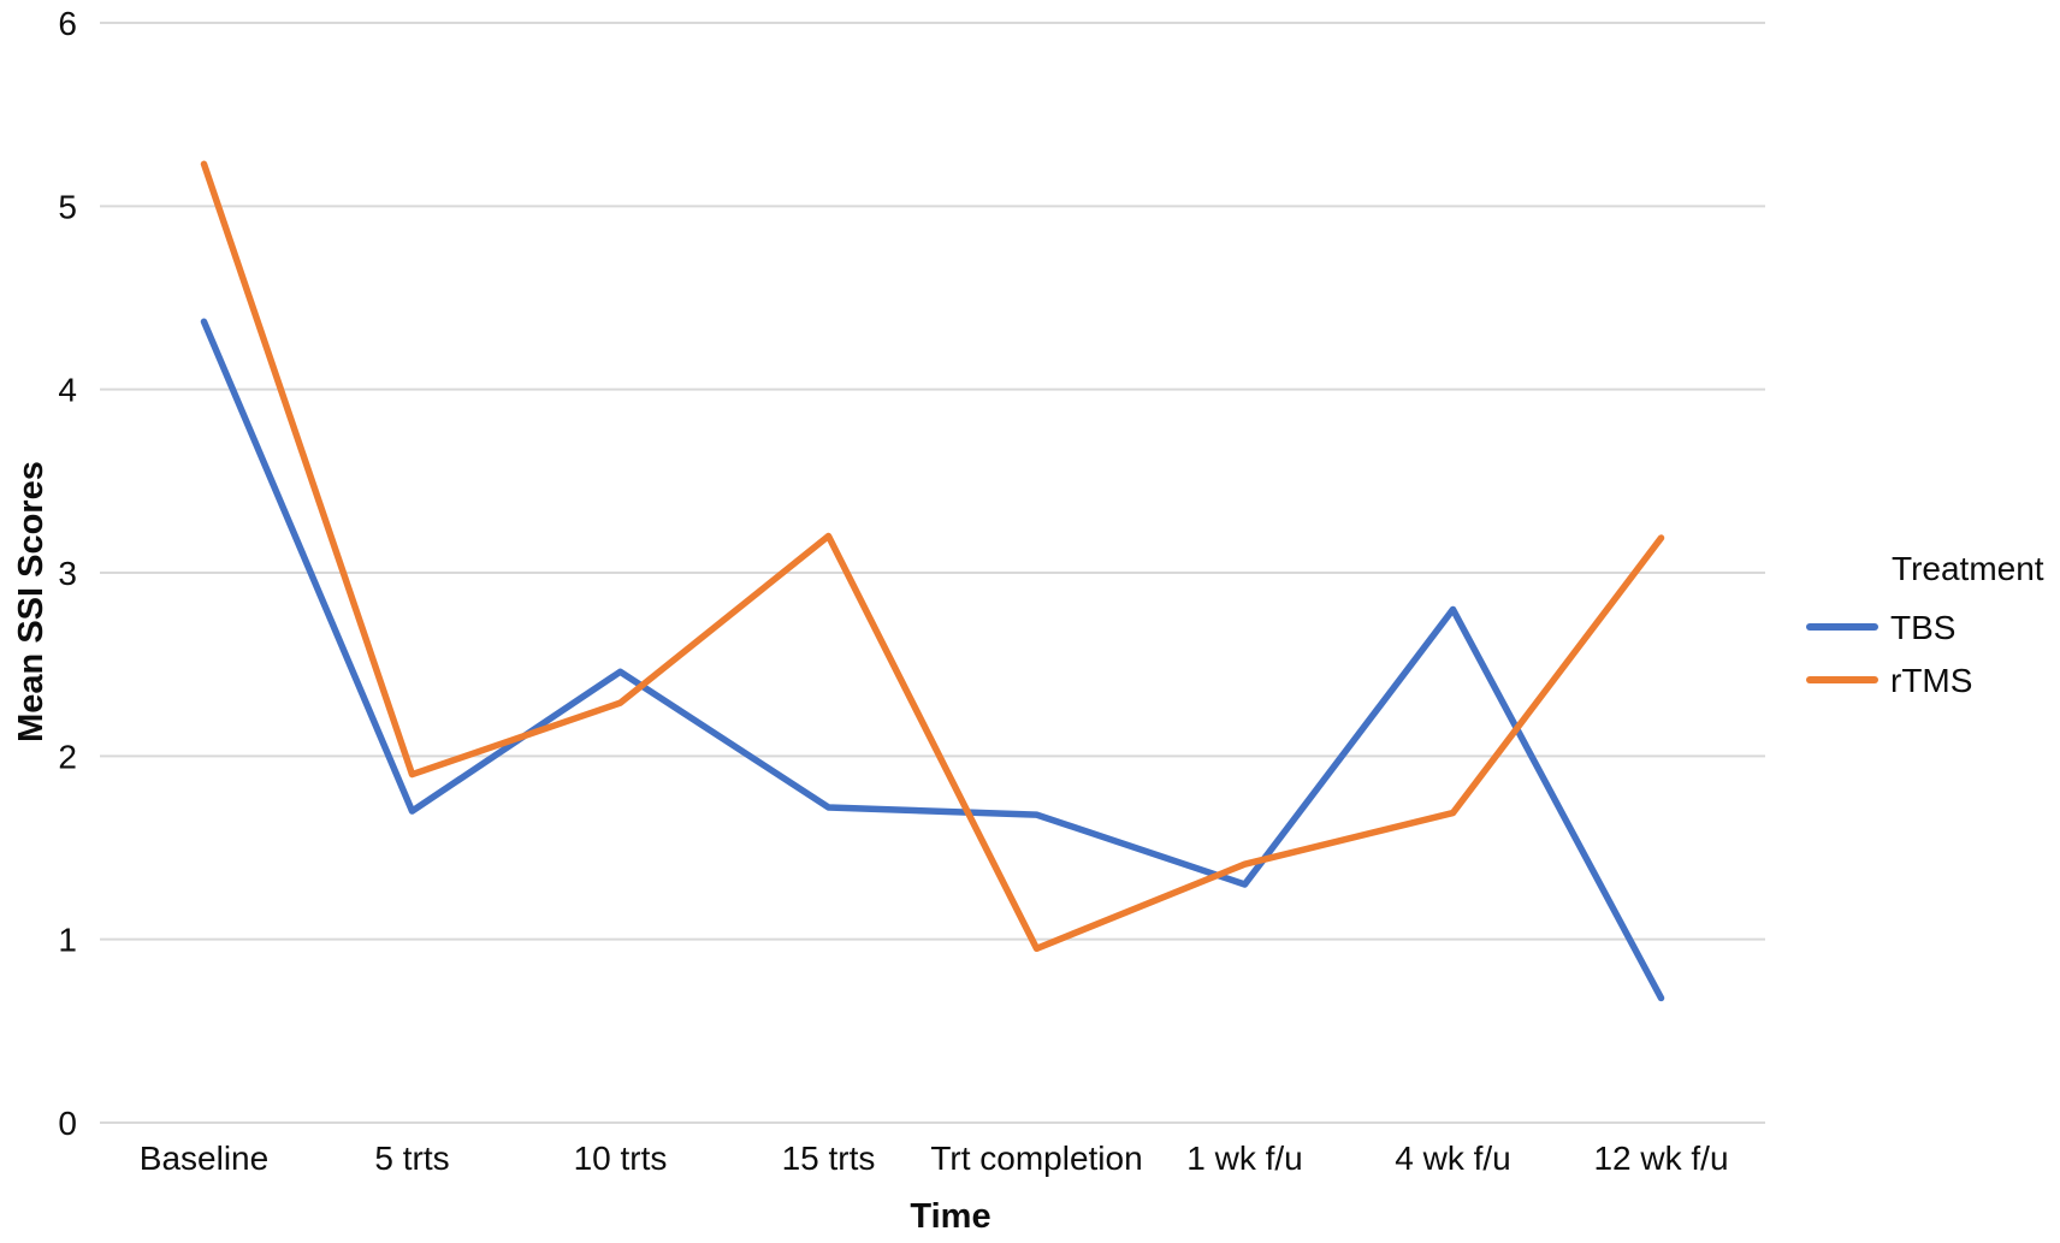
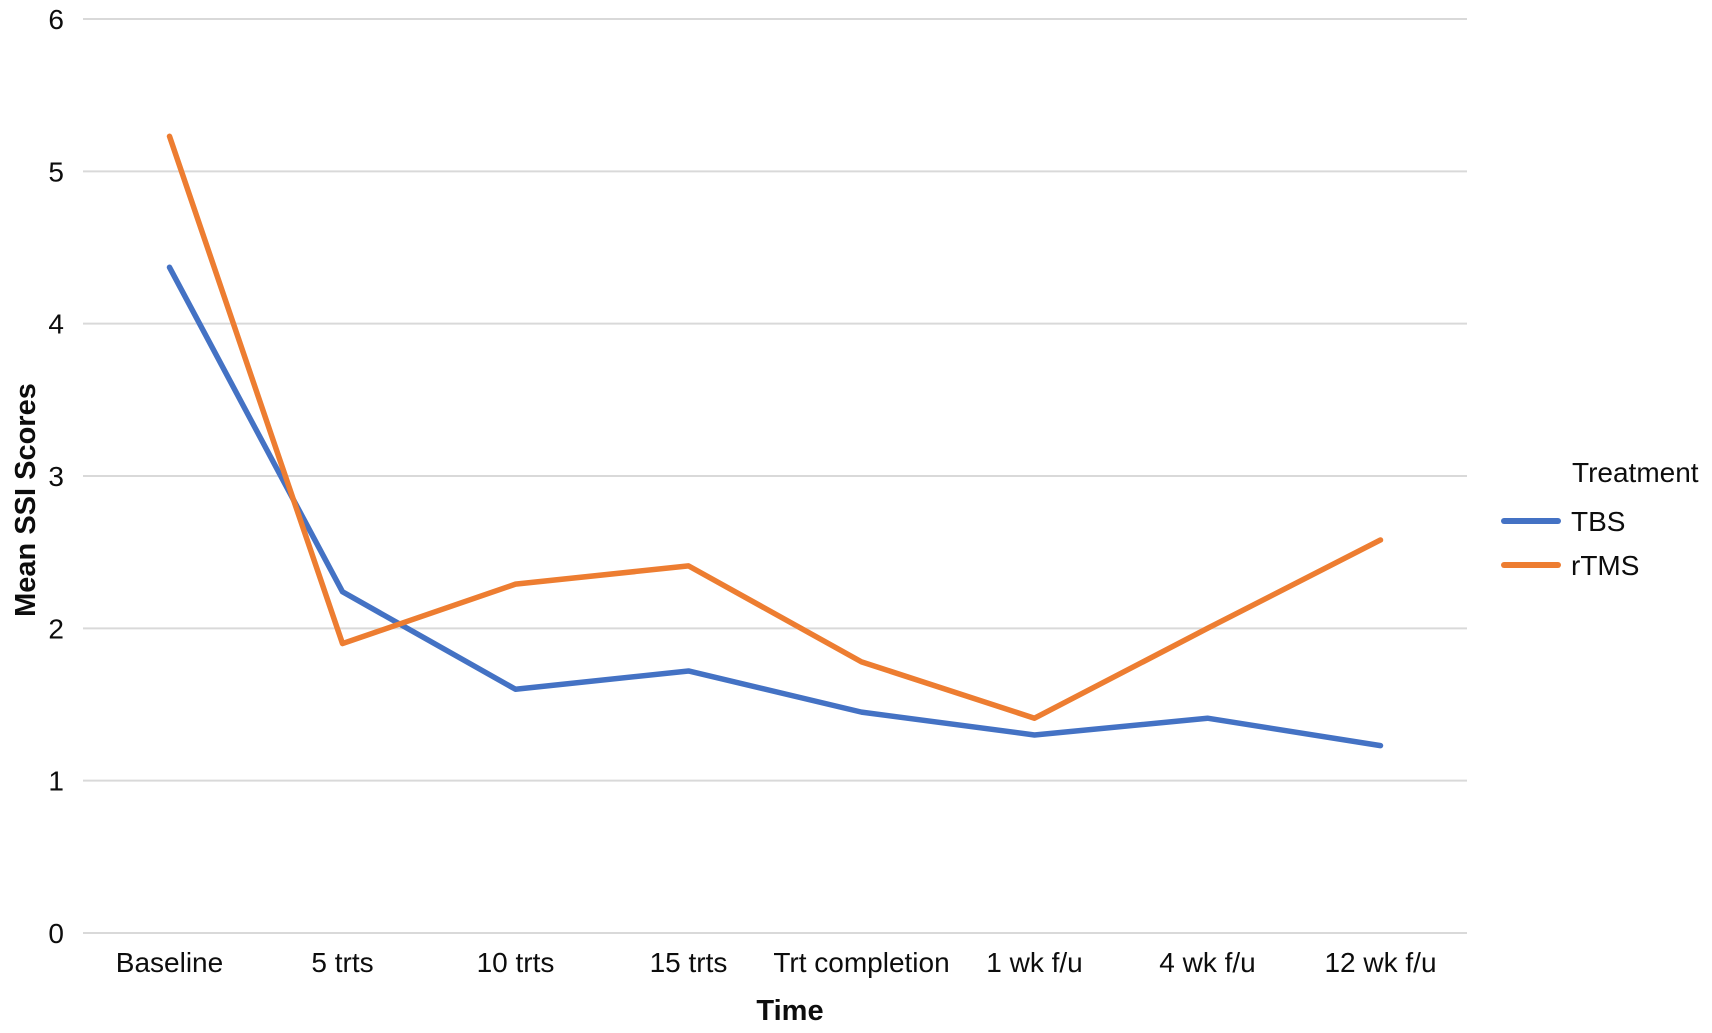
TBS/5 trts: 1.70 -> 2.24
TBS/10 trts: 2.46 -> 1.60
rTMS/15 trts: 3.20 -> 2.41
TBS/Trt completion: 1.68 -> 1.45
rTMS/Trt completion: 0.95 -> 1.78
TBS/4 wk f/u: 2.80 -> 1.41
rTMS/4 wk f/u: 1.69 -> 2.00
TBS/12 wk f/u: 0.68 -> 1.23
rTMS/12 wk f/u: 3.19 -> 2.58
